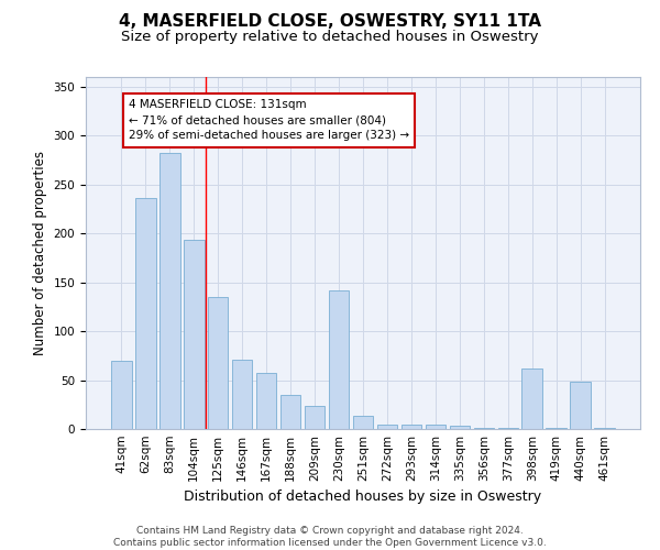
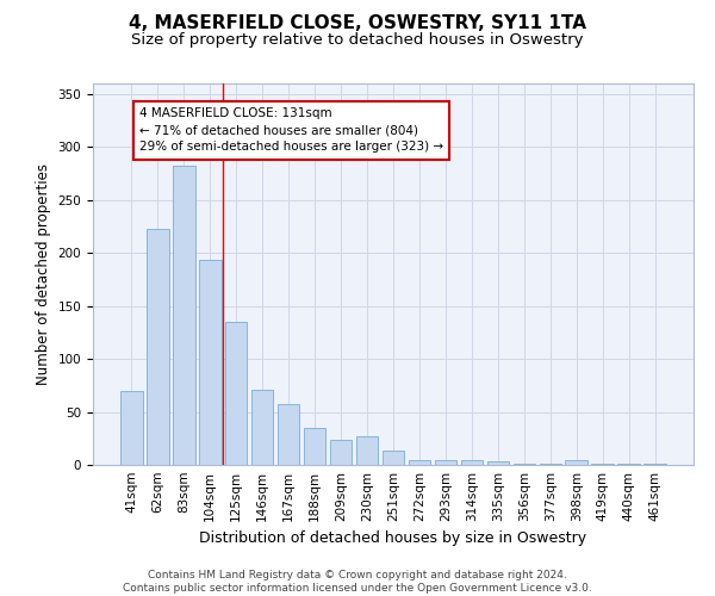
62sqm: 236 -> 223
230sqm: 142 -> 27
398sqm: 62 -> 5
440sqm: 48 -> 1
